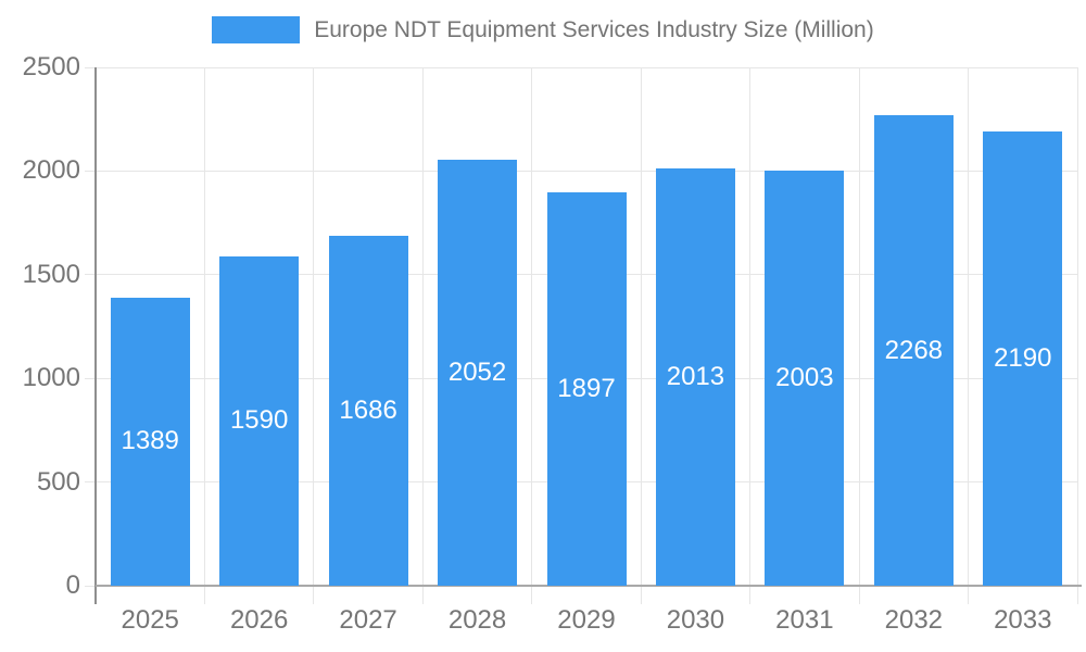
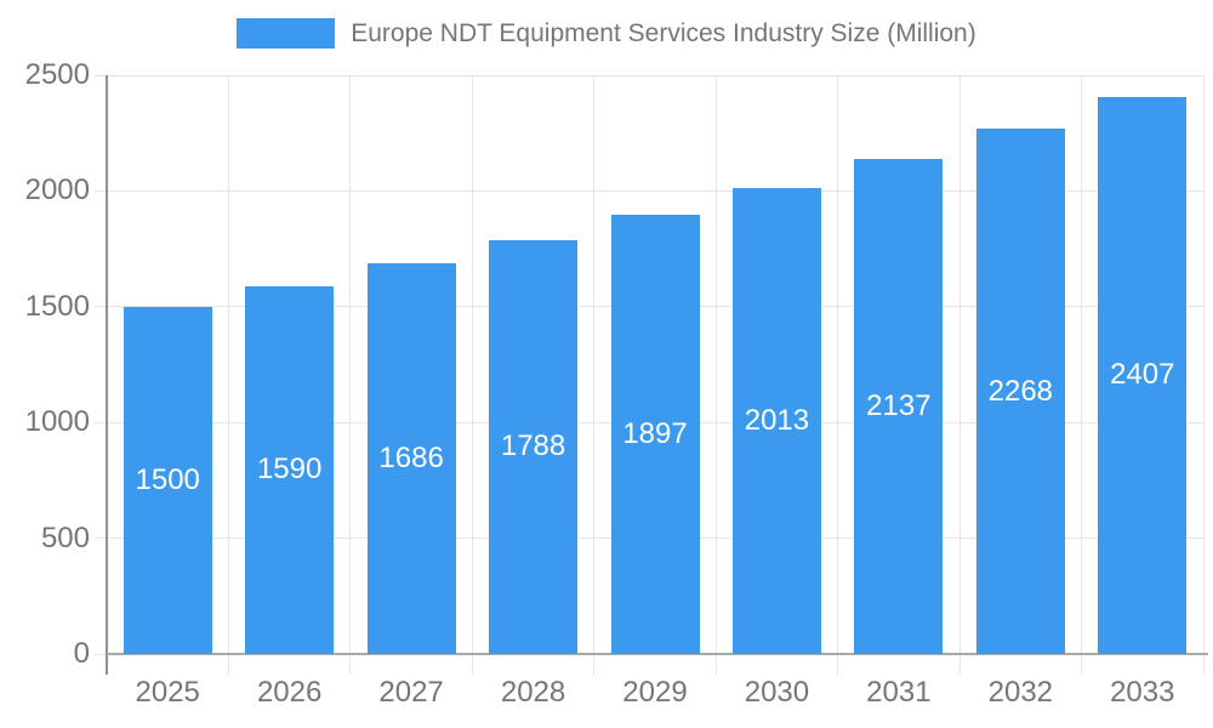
2025: 1389 -> 1500
2028: 2052 -> 1788
2031: 2003 -> 2137
2033: 2190 -> 2407
